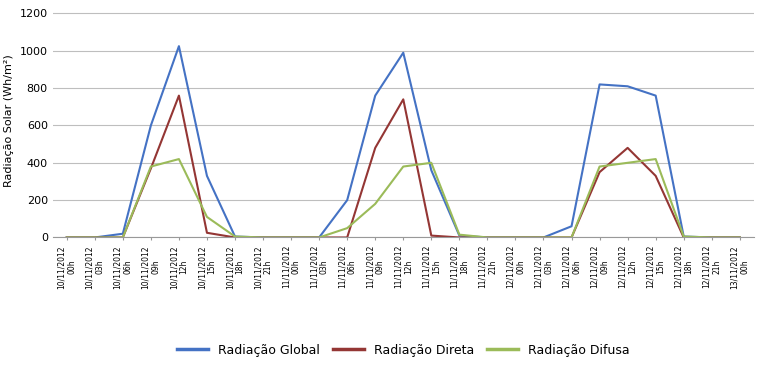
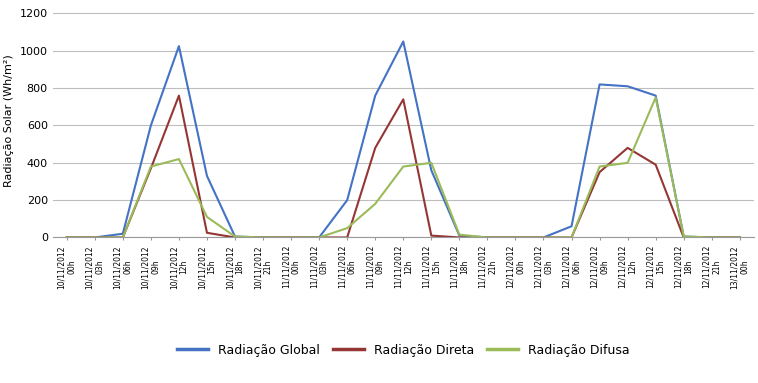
Radiação Global/11/11/2012 12h: 990 -> 1050
Radiação Direta/12/11/2012 15h: 330 -> 390
Radiação Difusa/12/11/2012 15h: 420 -> 750
